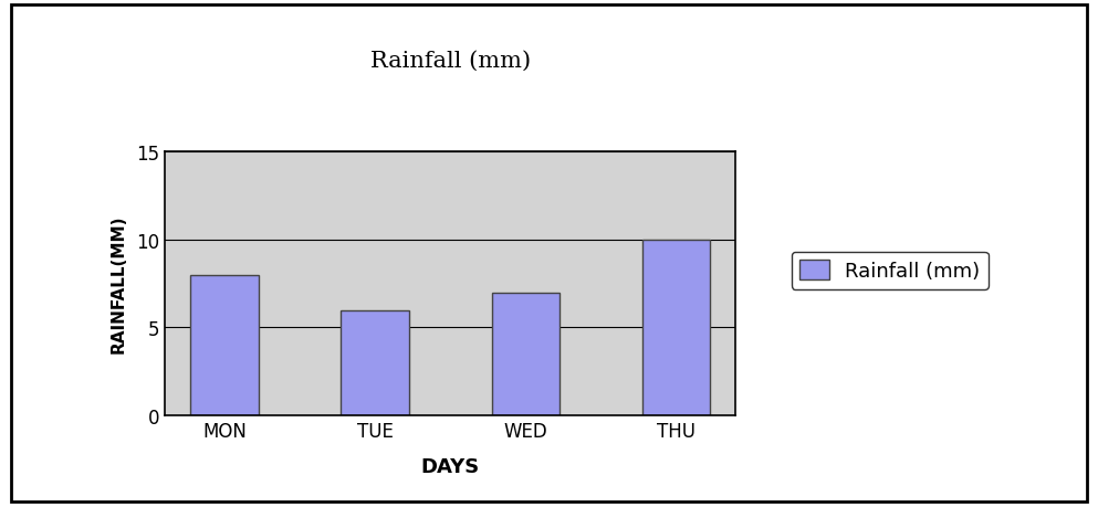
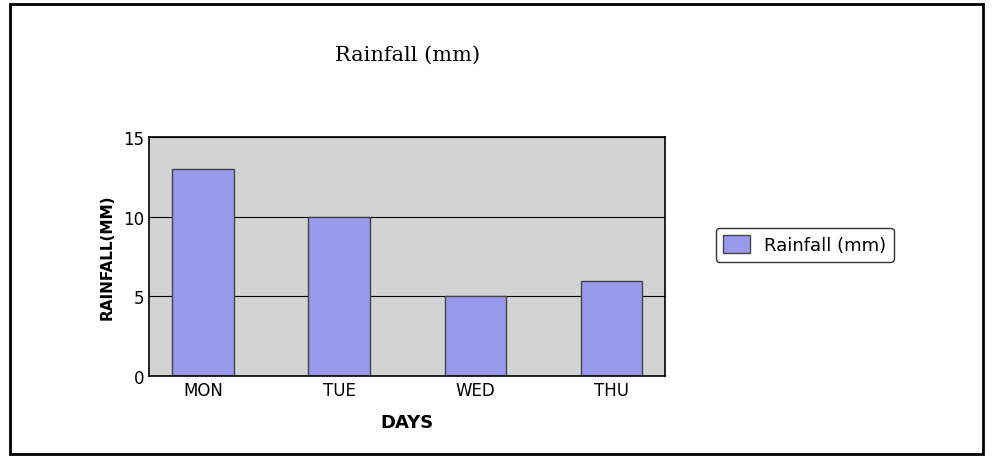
MON: 8 -> 13
TUE: 6 -> 10
WED: 7 -> 5
THU: 10 -> 6
